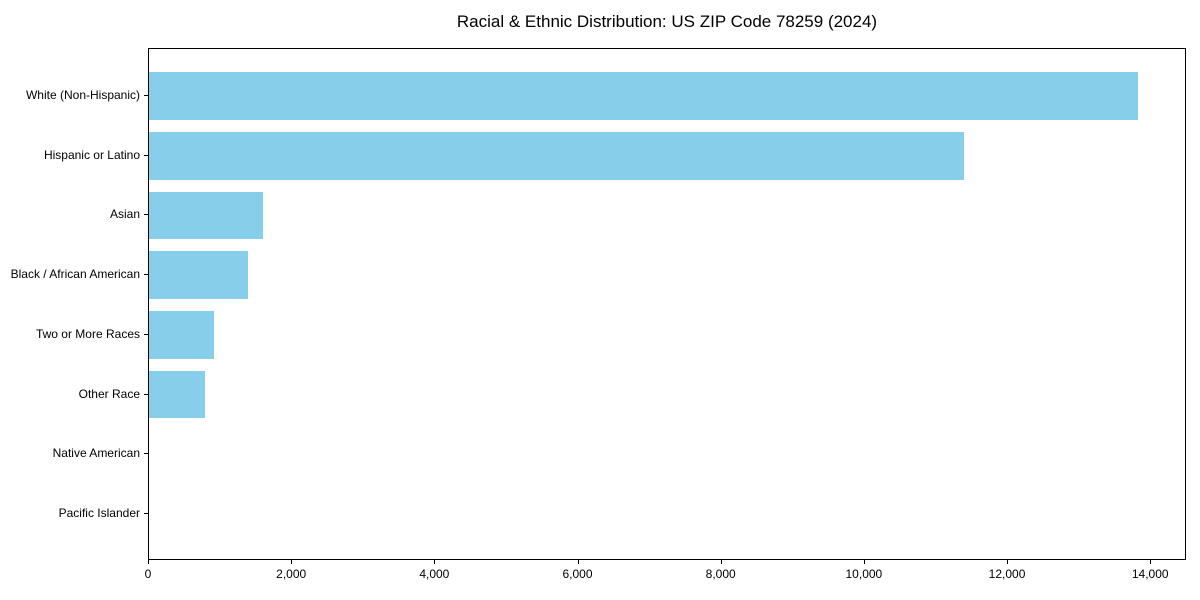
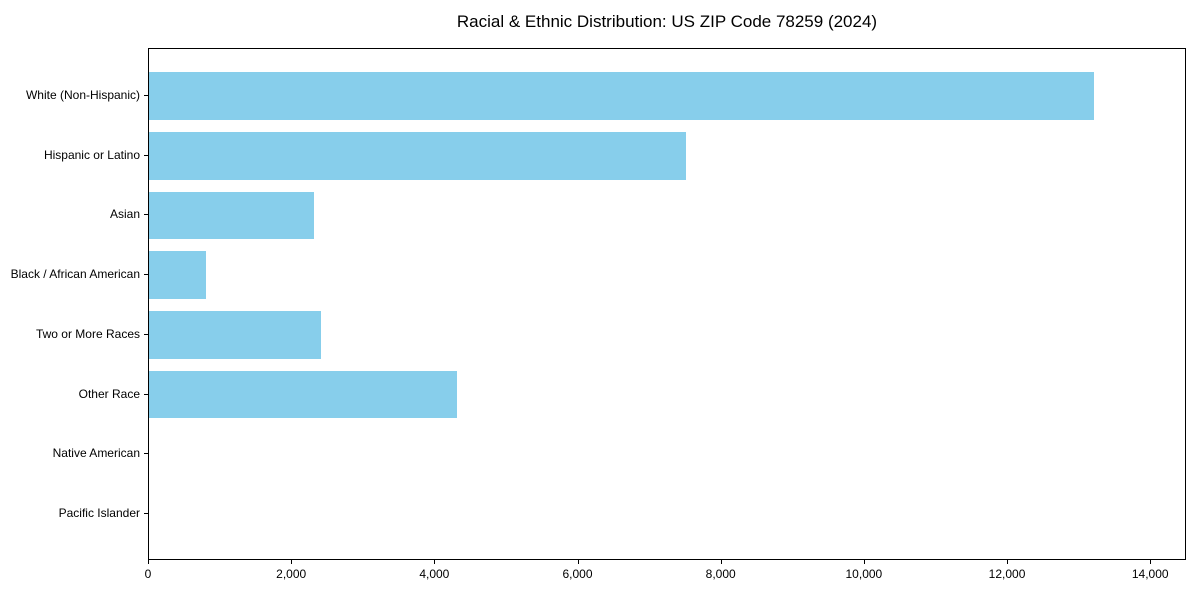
White (Non-Hispanic): 13800 -> 13200
Hispanic or Latino: 11400 -> 7500
Asian: 1600 -> 2300
Black / African American: 1400 -> 800
Two or More Races: 900 -> 2400
Other Race: 800 -> 4300
